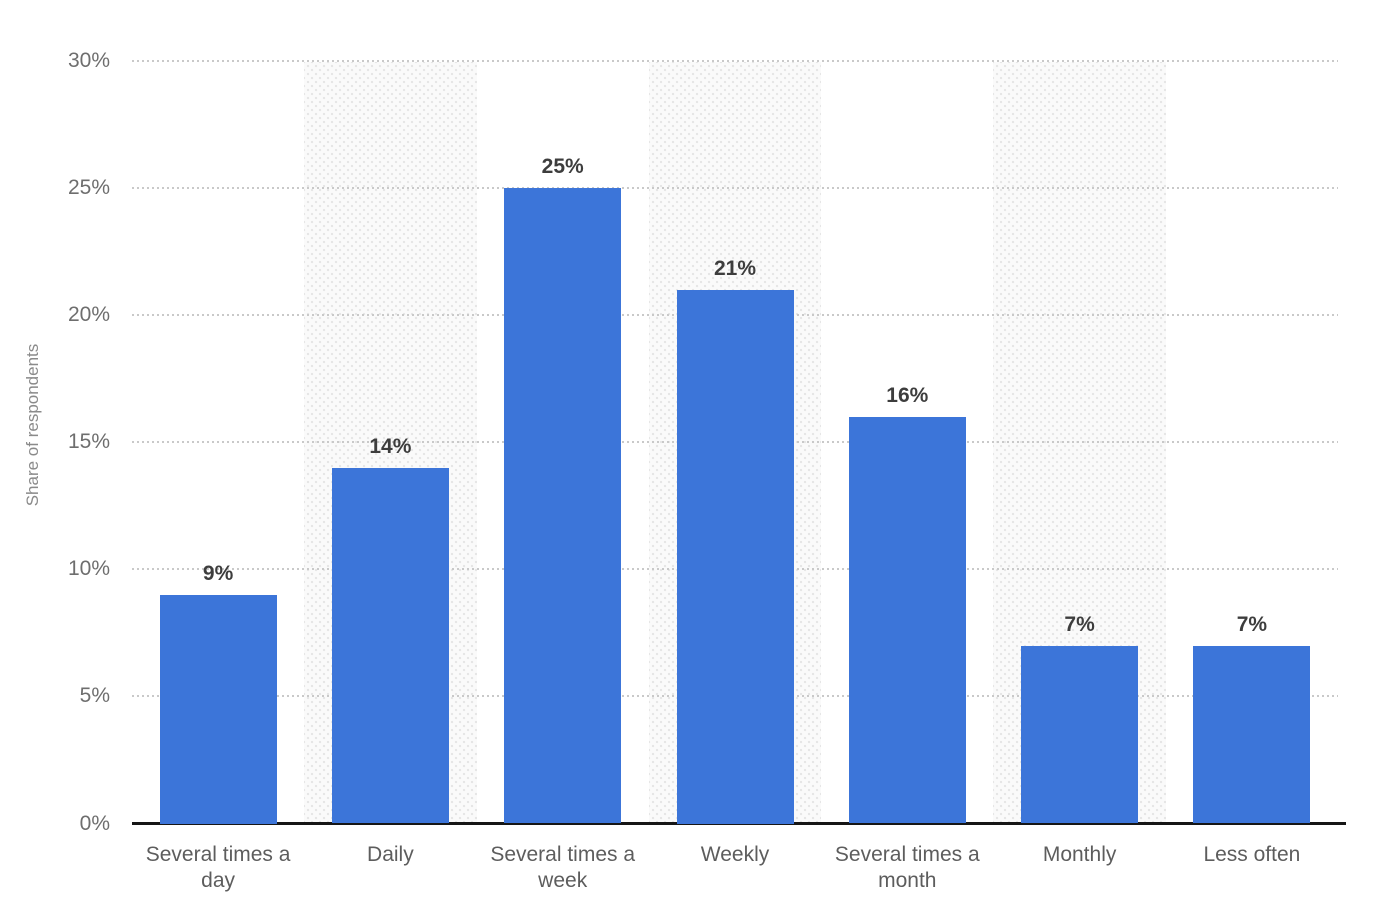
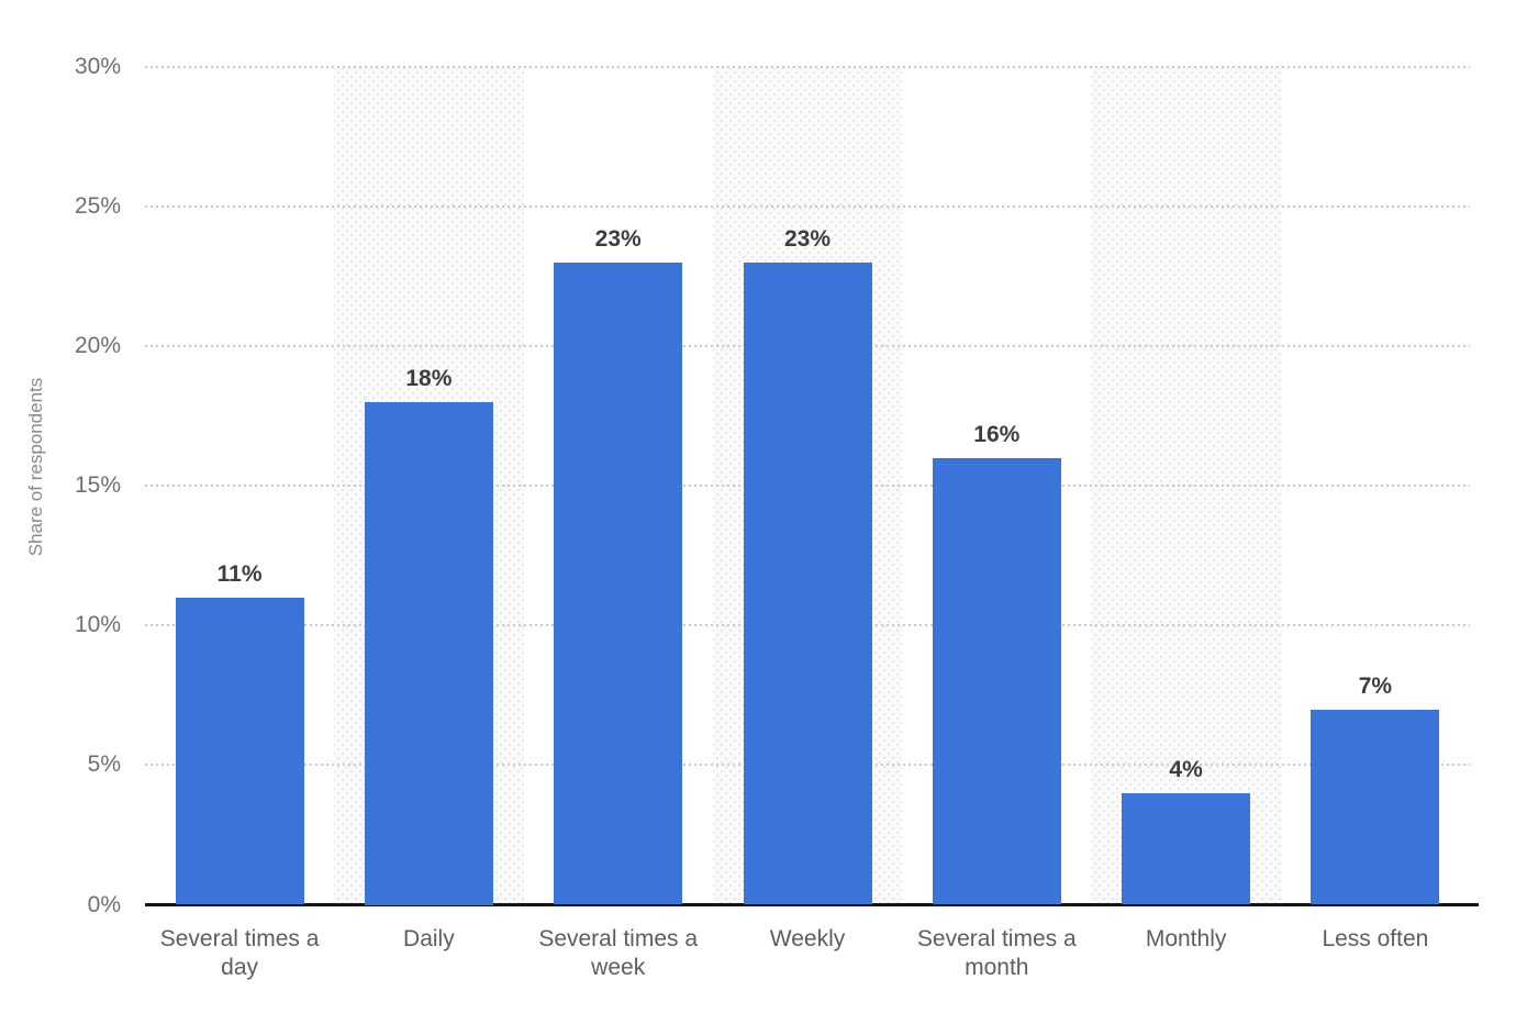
Several times a day: 9% -> 11%
Daily: 14% -> 18%
Several times a week: 25% -> 23%
Weekly: 21% -> 23%
Monthly: 7% -> 4%
